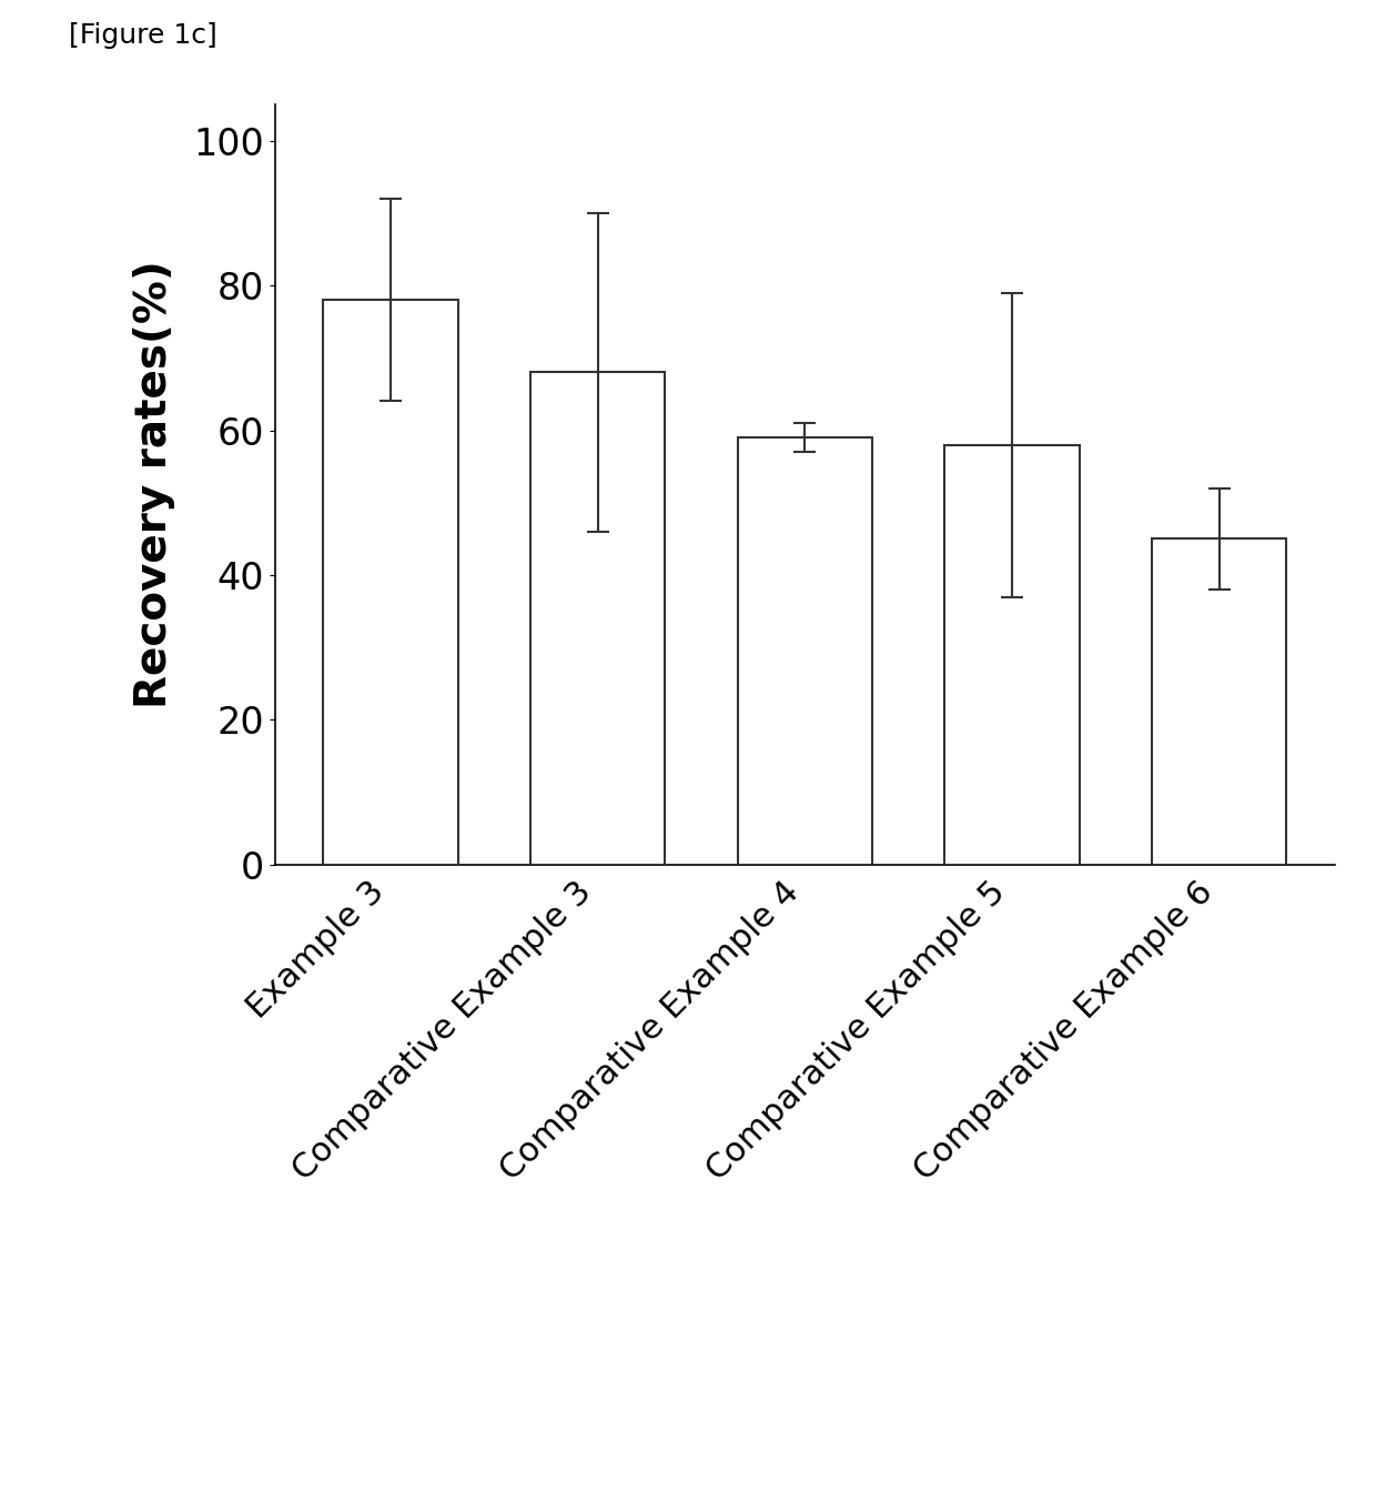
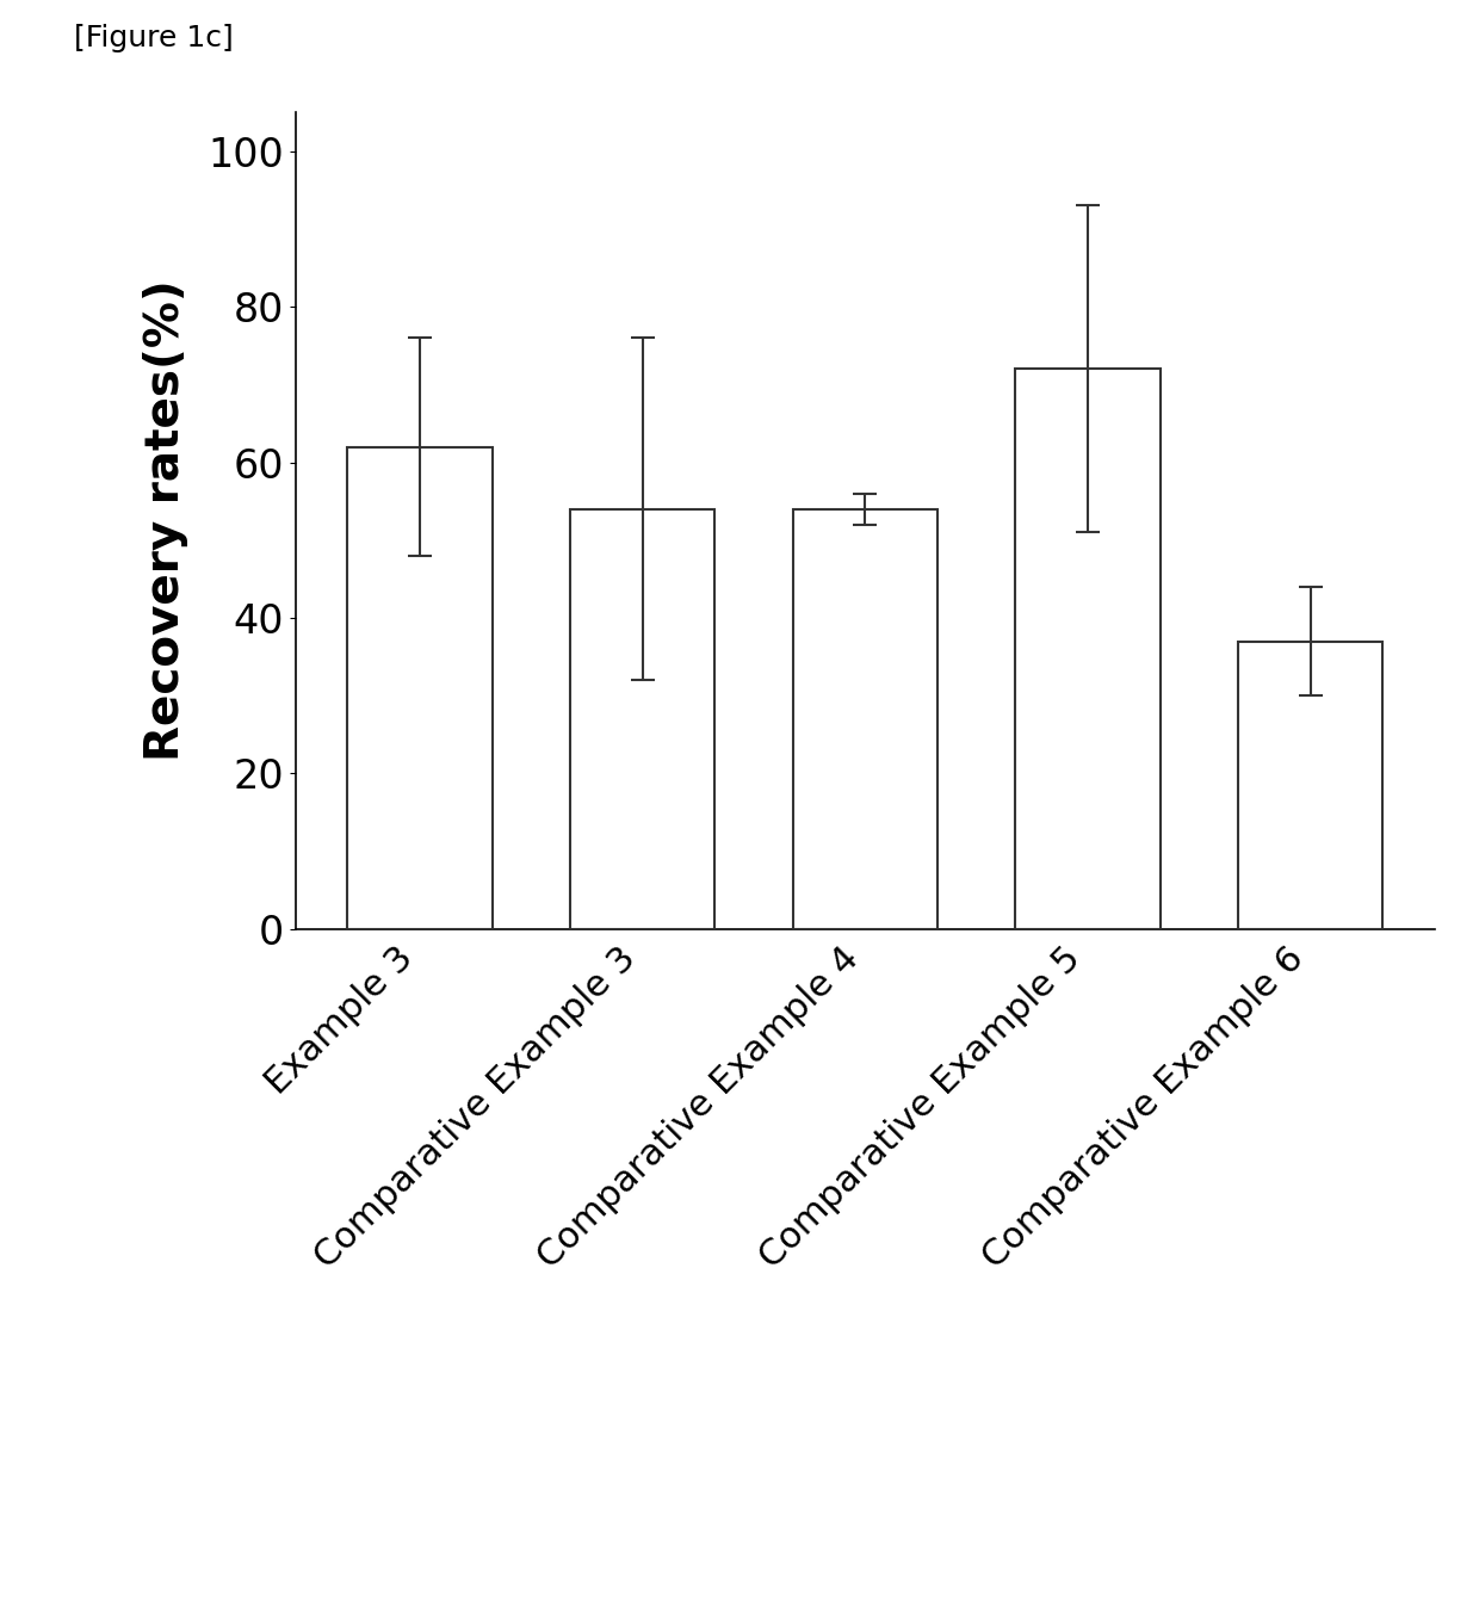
Example 3: 78 -> 62
Comparative Example 3: 68 -> 54
Comparative Example 4: 59 -> 54
Comparative Example 5: 58 -> 72
Comparative Example 6: 45 -> 37
